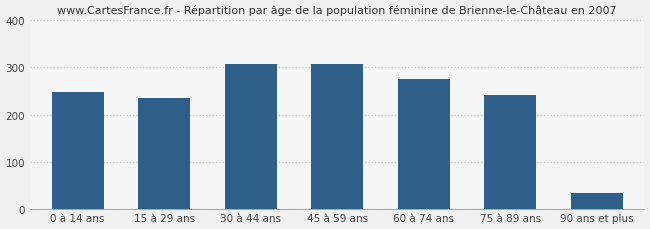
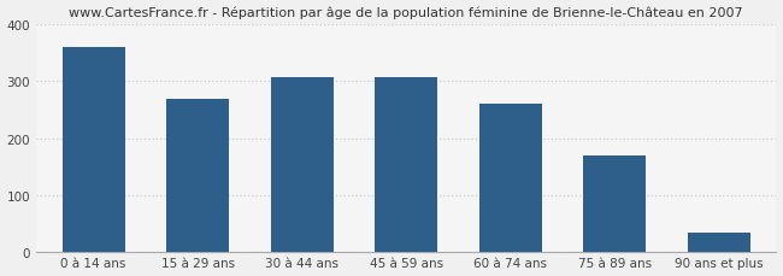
0 à 14 ans: 248 -> 360
15 à 29 ans: 235 -> 270
60 à 74 ans: 275 -> 260
75 à 89 ans: 242 -> 170
